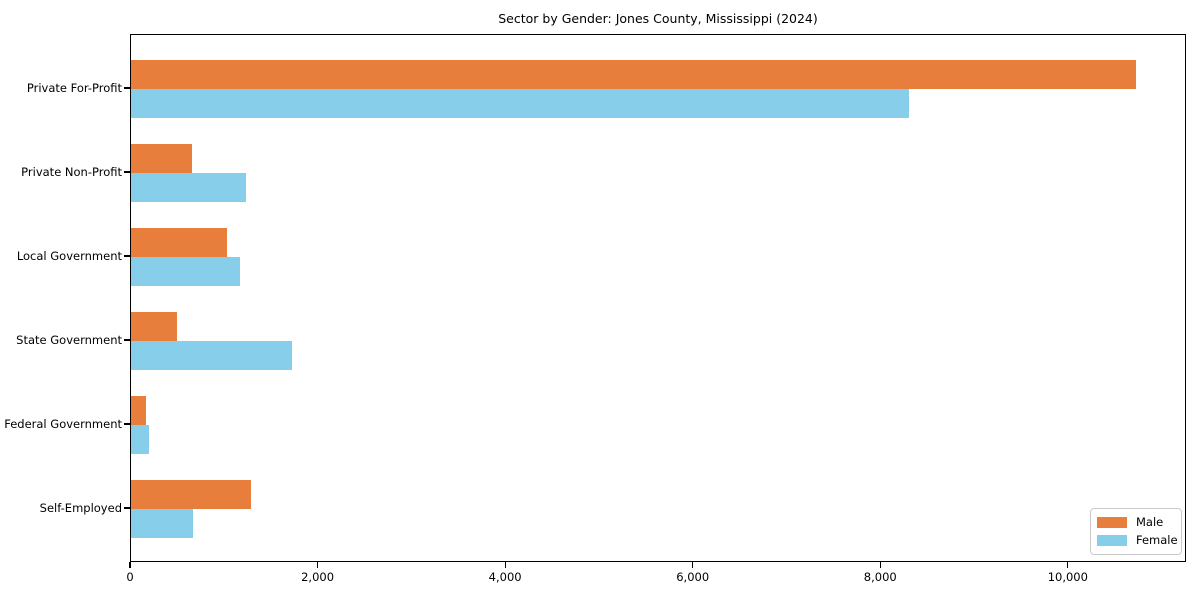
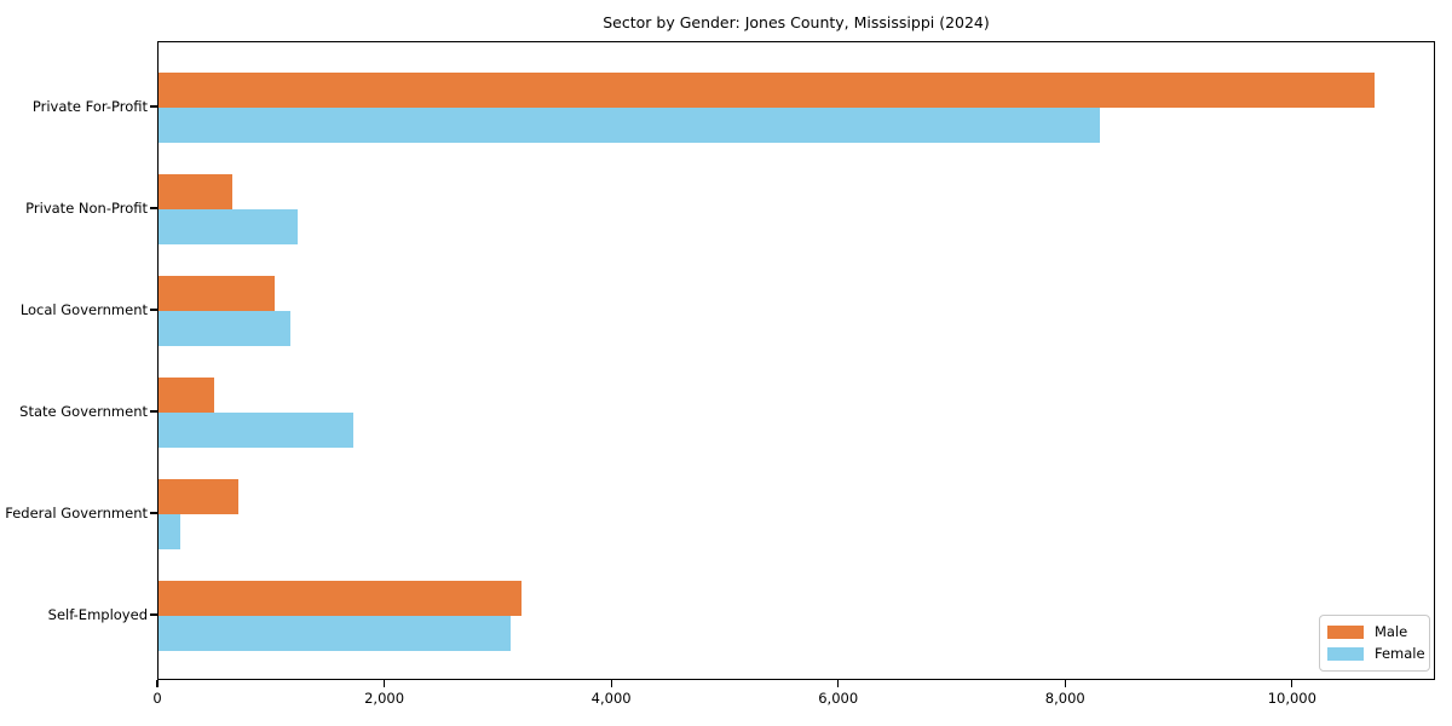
Male/Federal Government: 200 -> 700
Male/Self-Employed: 1300 -> 3200
Female/Self-Employed: 700 -> 3100
